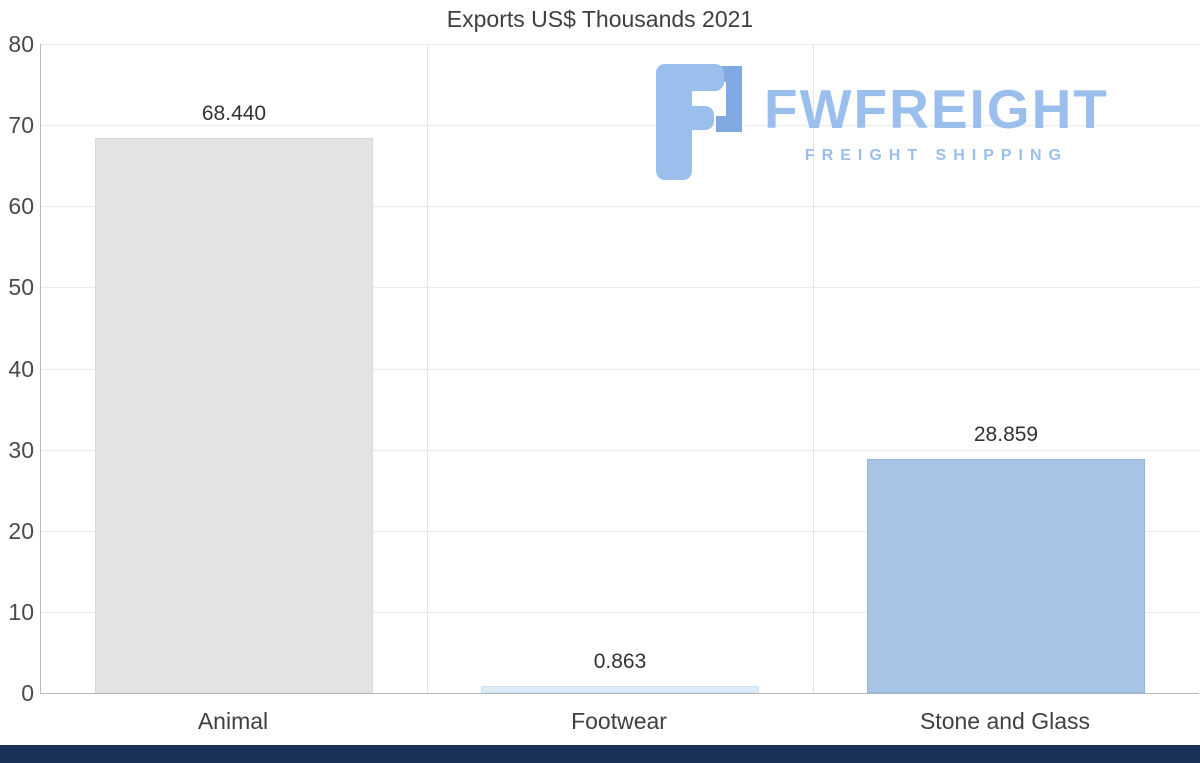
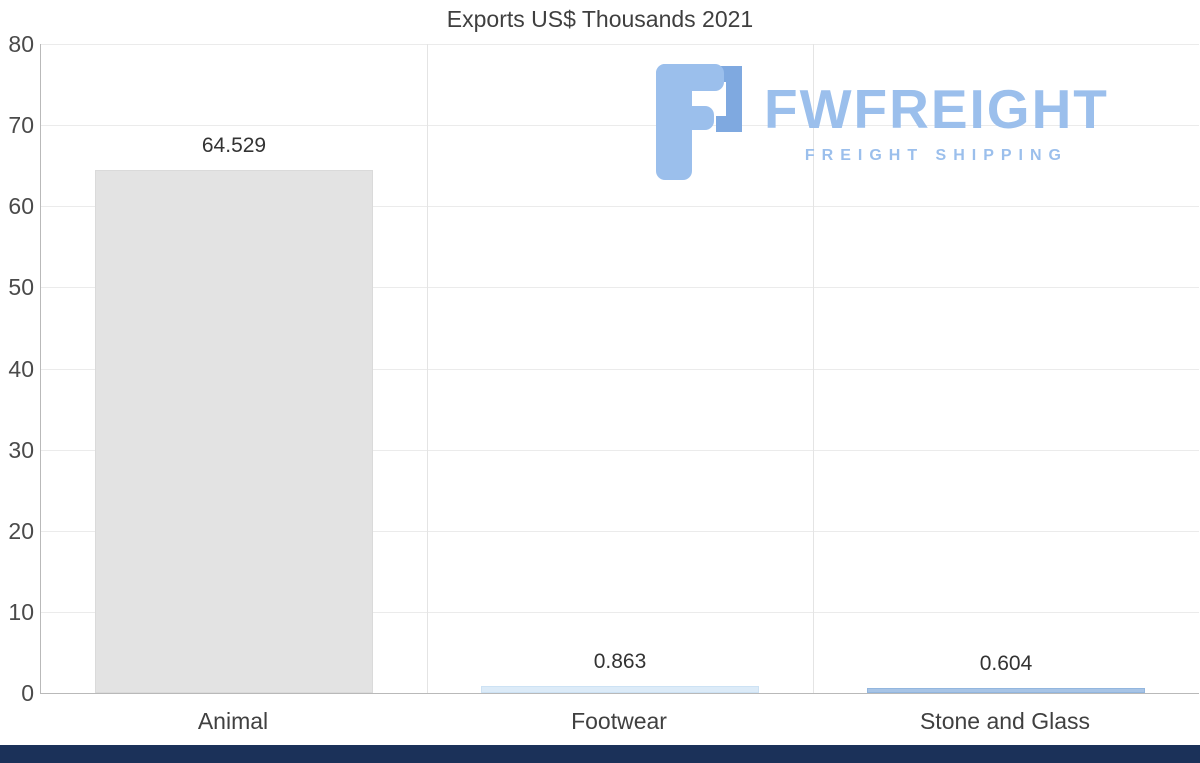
Animal: 68.440 -> 64.529
Stone and Glass: 28.859 -> 0.604
